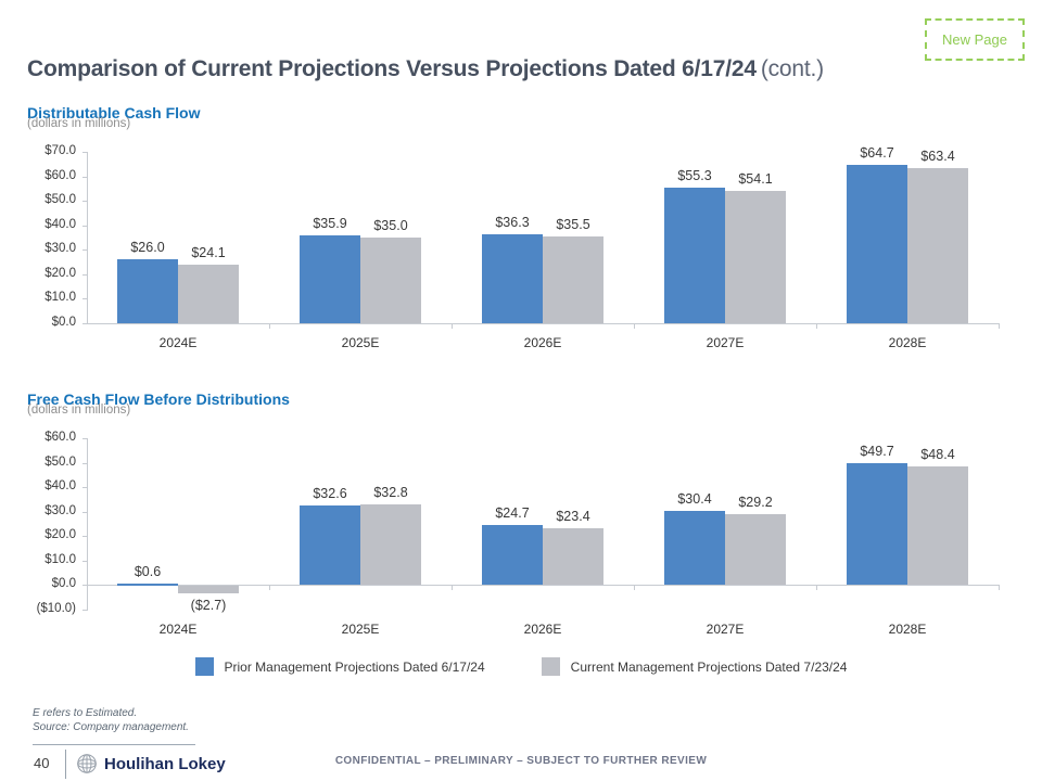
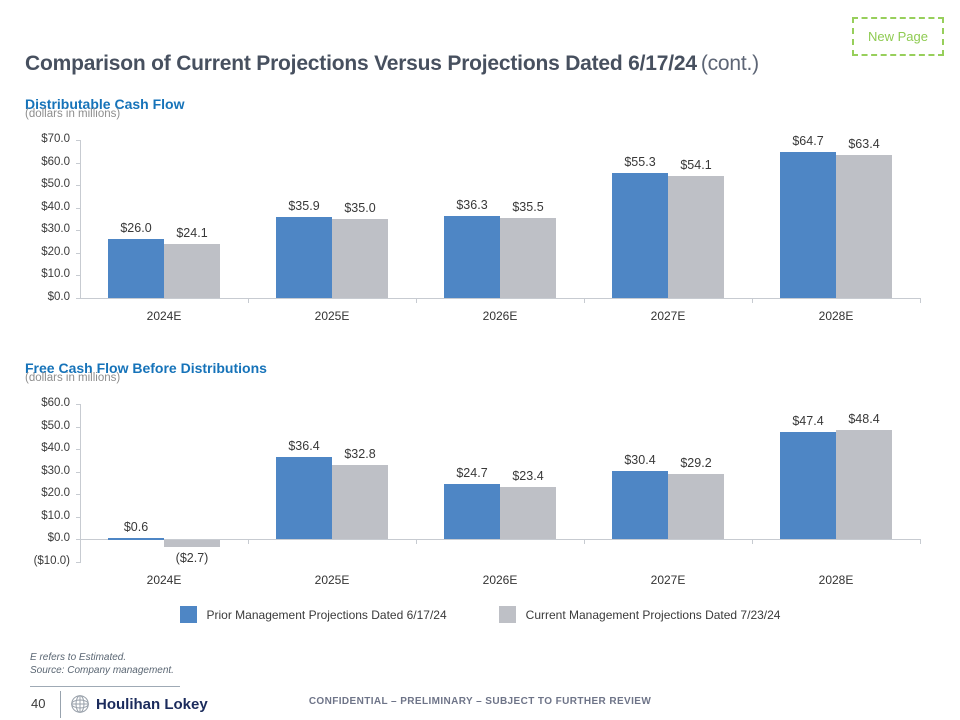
Free Cash Flow Before Distributions/Prior Management Projections Dated 6/17/24/2025E: $32.6 -> $36.4
Free Cash Flow Before Distributions/Prior Management Projections Dated 6/17/24/2028E: $49.7 -> $47.4
